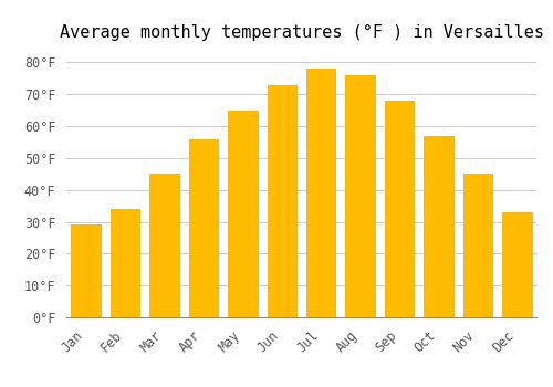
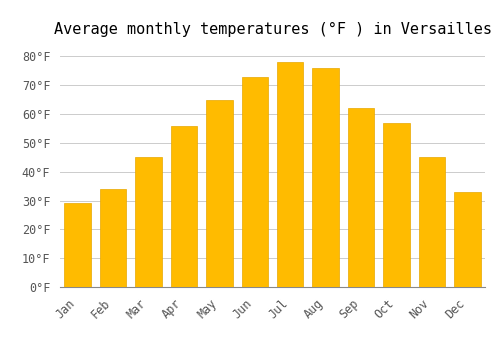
Sep: 68°F -> 62°F
